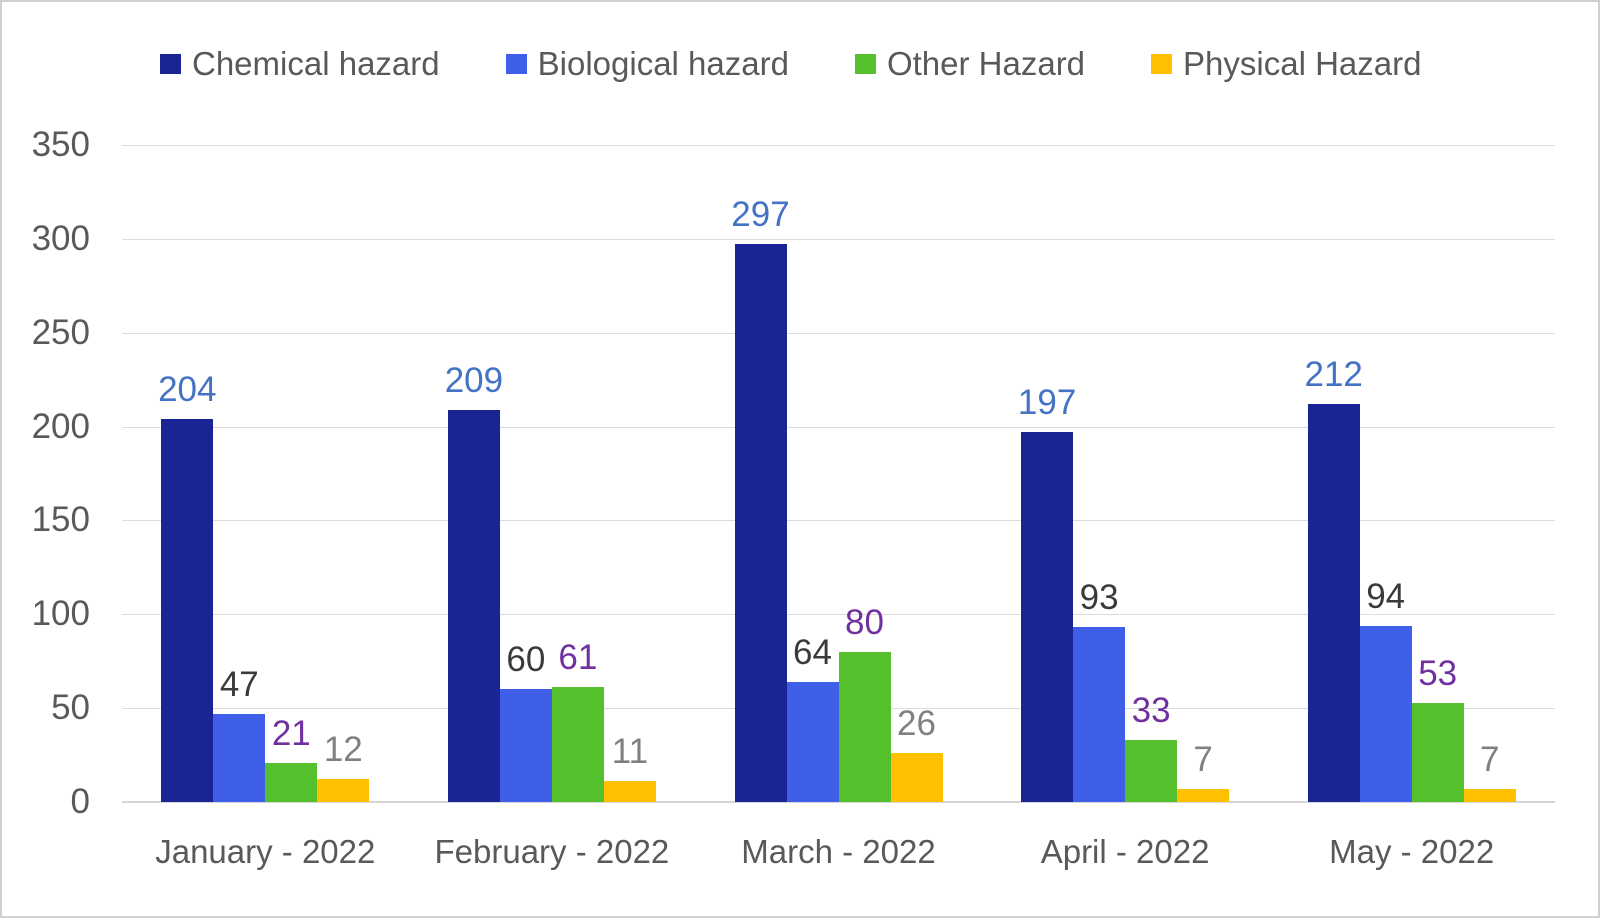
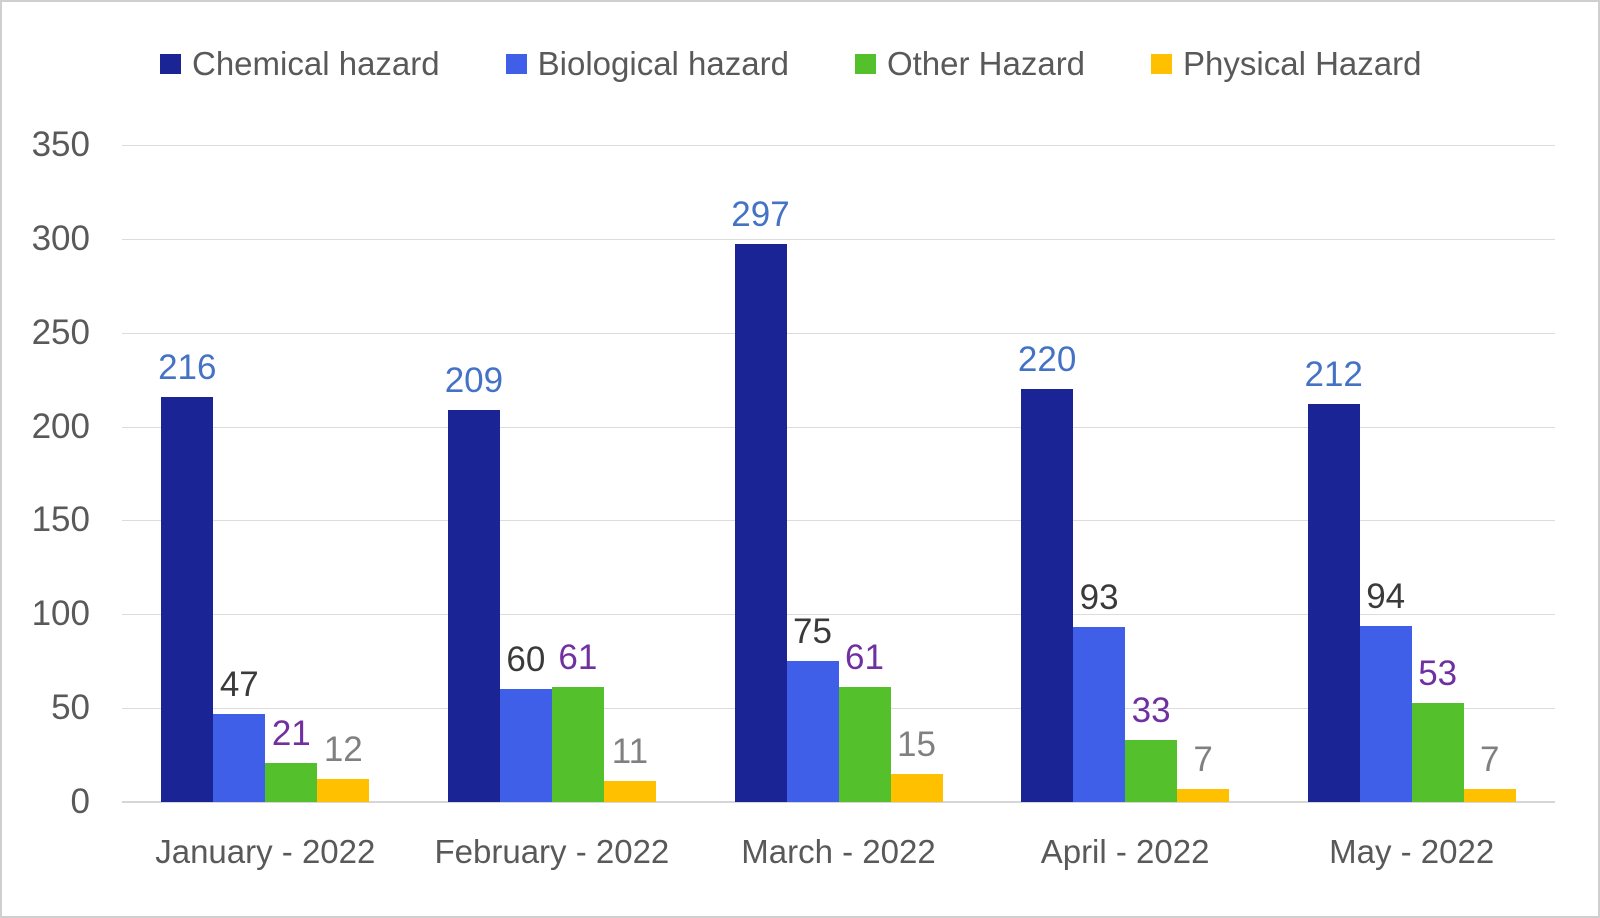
Chemical hazard/January - 2022: 204 -> 216
Biological hazard/March - 2022: 64 -> 75
Other Hazard/March - 2022: 80 -> 61
Physical Hazard/March - 2022: 26 -> 15
Chemical hazard/April - 2022: 197 -> 220
